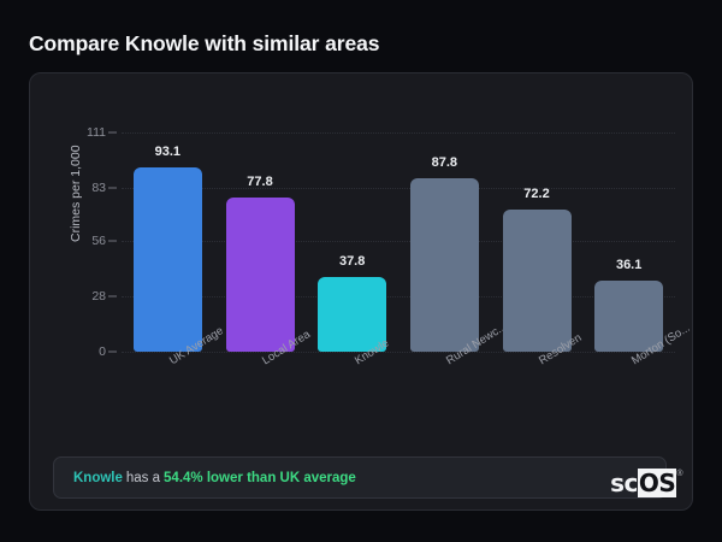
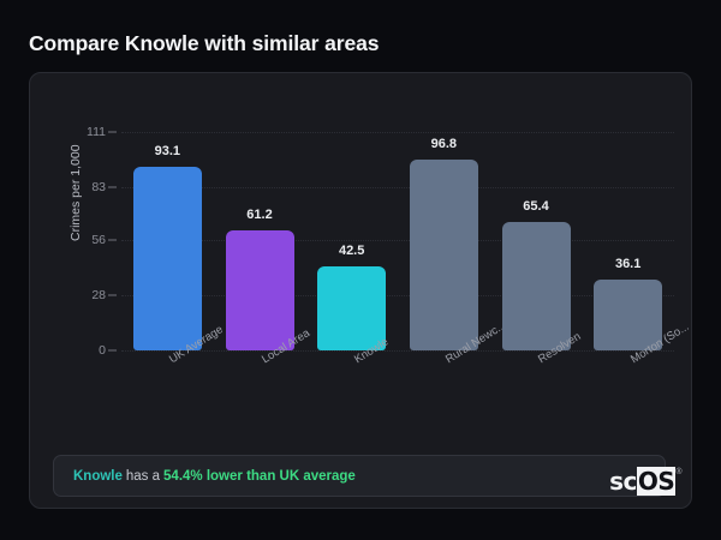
Local Area: 77.8 -> 61.2
Knowle: 37.8 -> 42.5
Rural Newc...: 87.8 -> 96.8
Resolven: 72.2 -> 65.4
